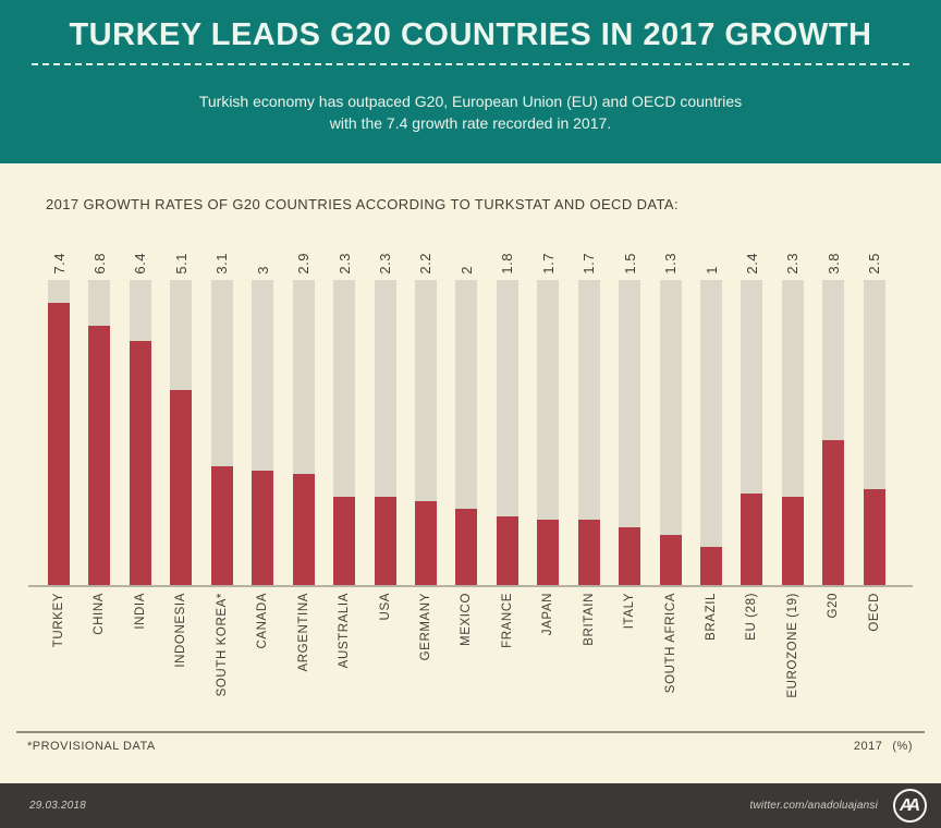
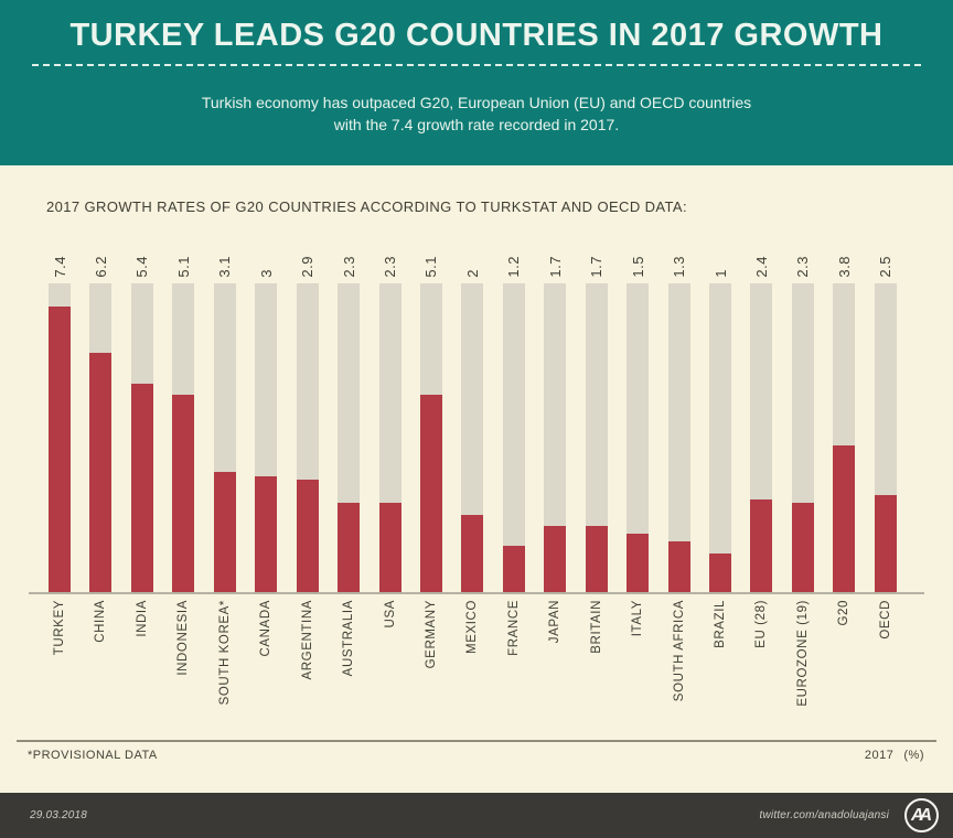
CHINA: 6.8 -> 6.2
INDIA: 6.4 -> 5.4
GERMANY: 2.2 -> 5.1
FRANCE: 1.8 -> 1.2
